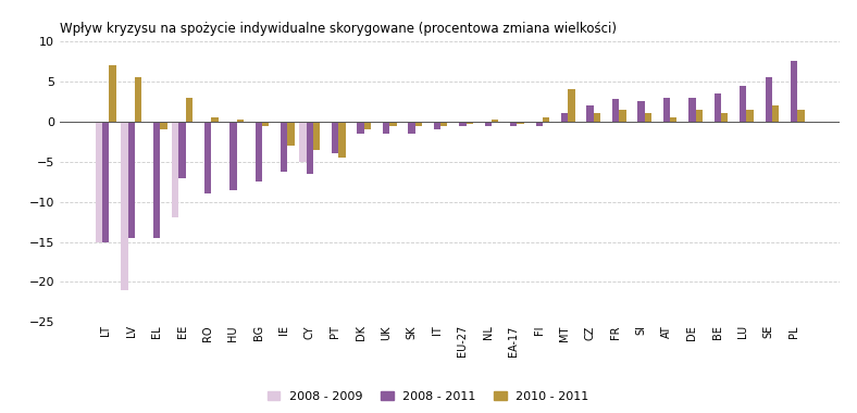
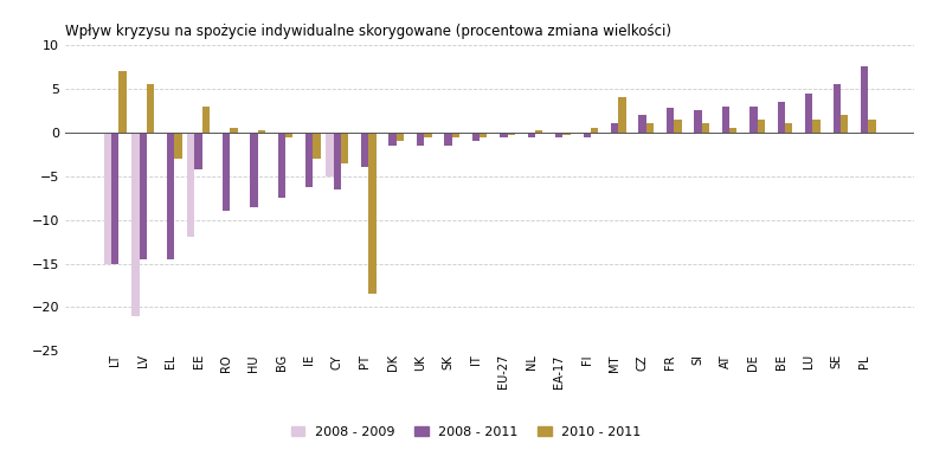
2010 - 2011/EL: -1.0 -> -3.0
2008 - 2011/EE: -7.0 -> -4.2
2010 - 2011/PT: -4.5 -> -18.4
